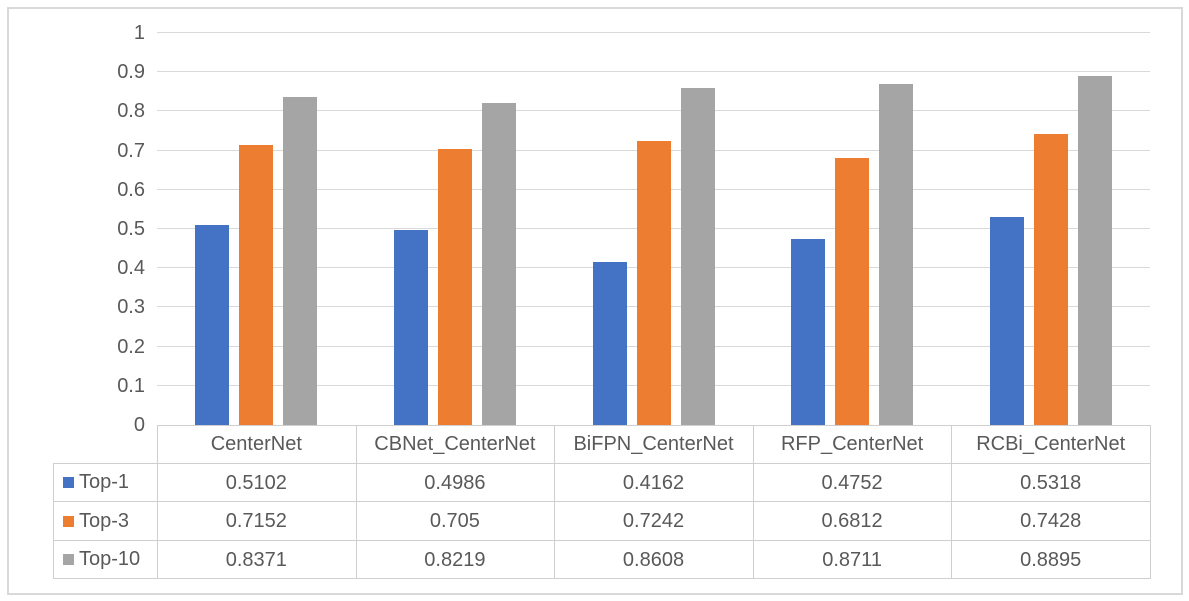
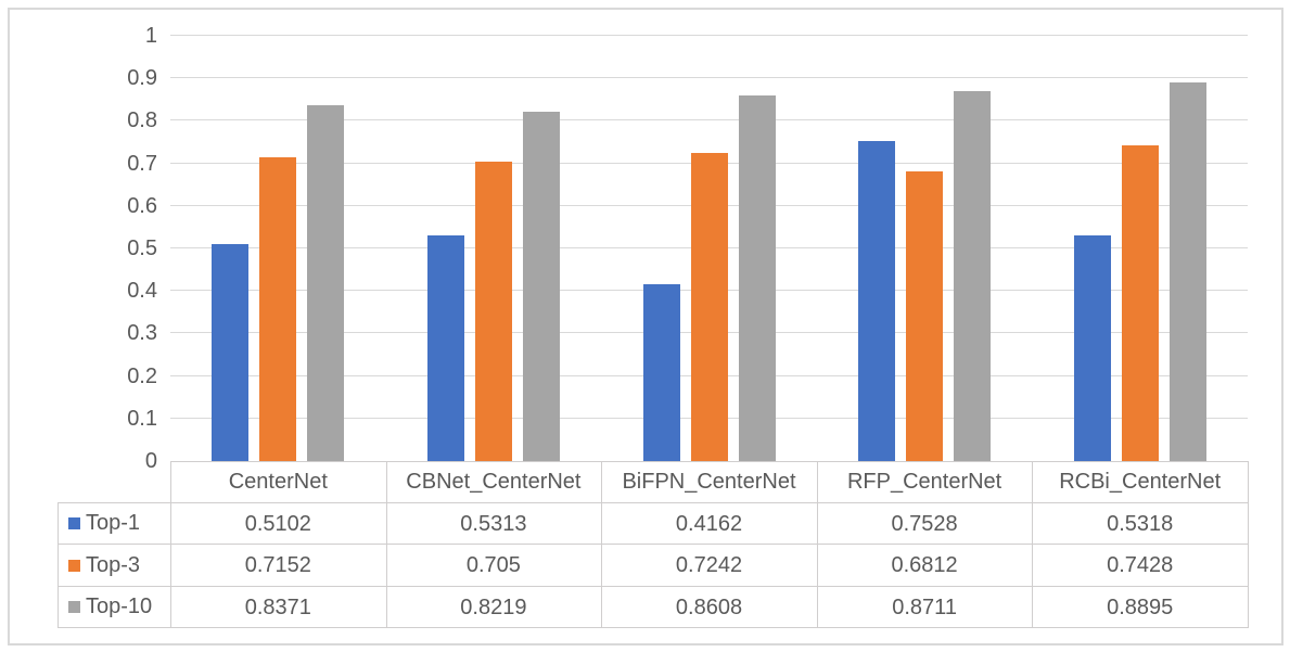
Top-1/CBNet_CenterNet: 0.4986 -> 0.5313
Top-1/RFP_CenterNet: 0.4752 -> 0.7528
